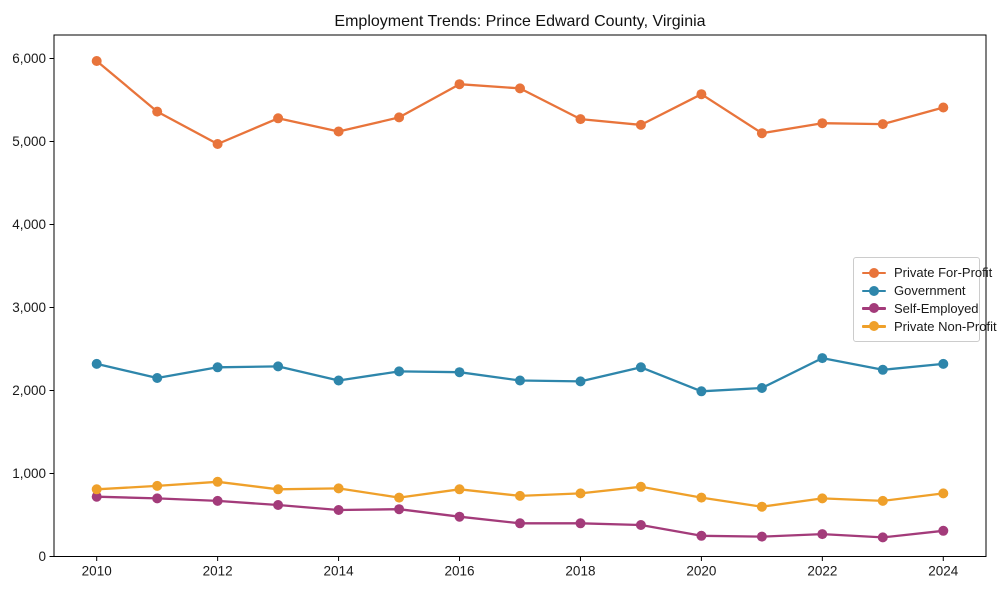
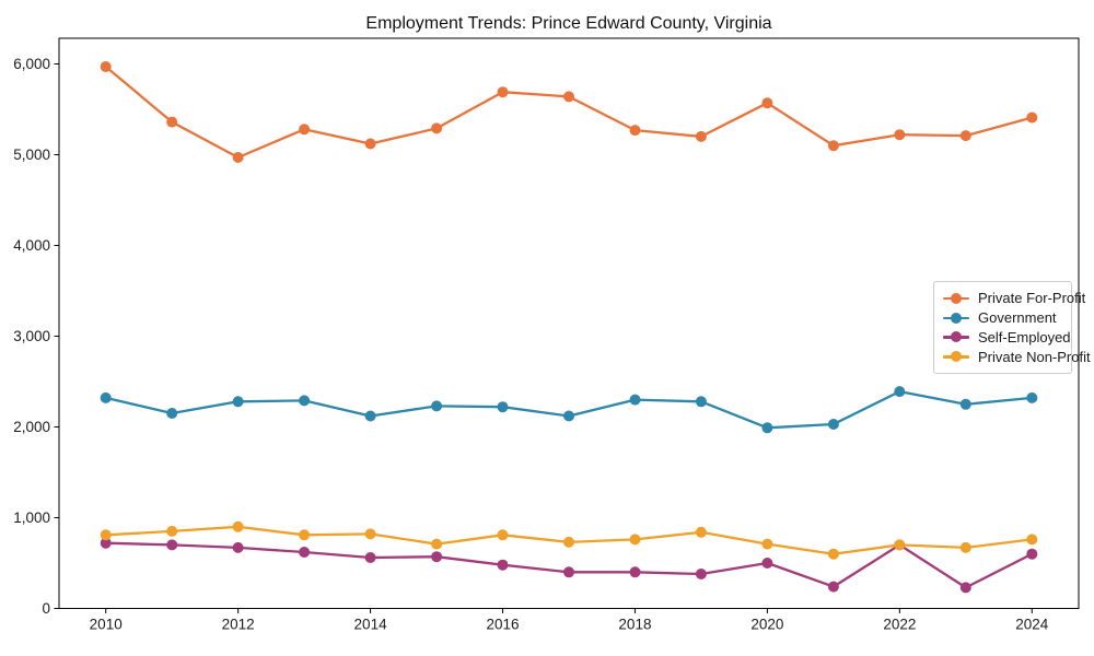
Government/2018: 2100 -> 2300
Self-Employed/2020: 200 -> 500
Self-Employed/2022: 300 -> 700
Self-Employed/2024: 300 -> 600
